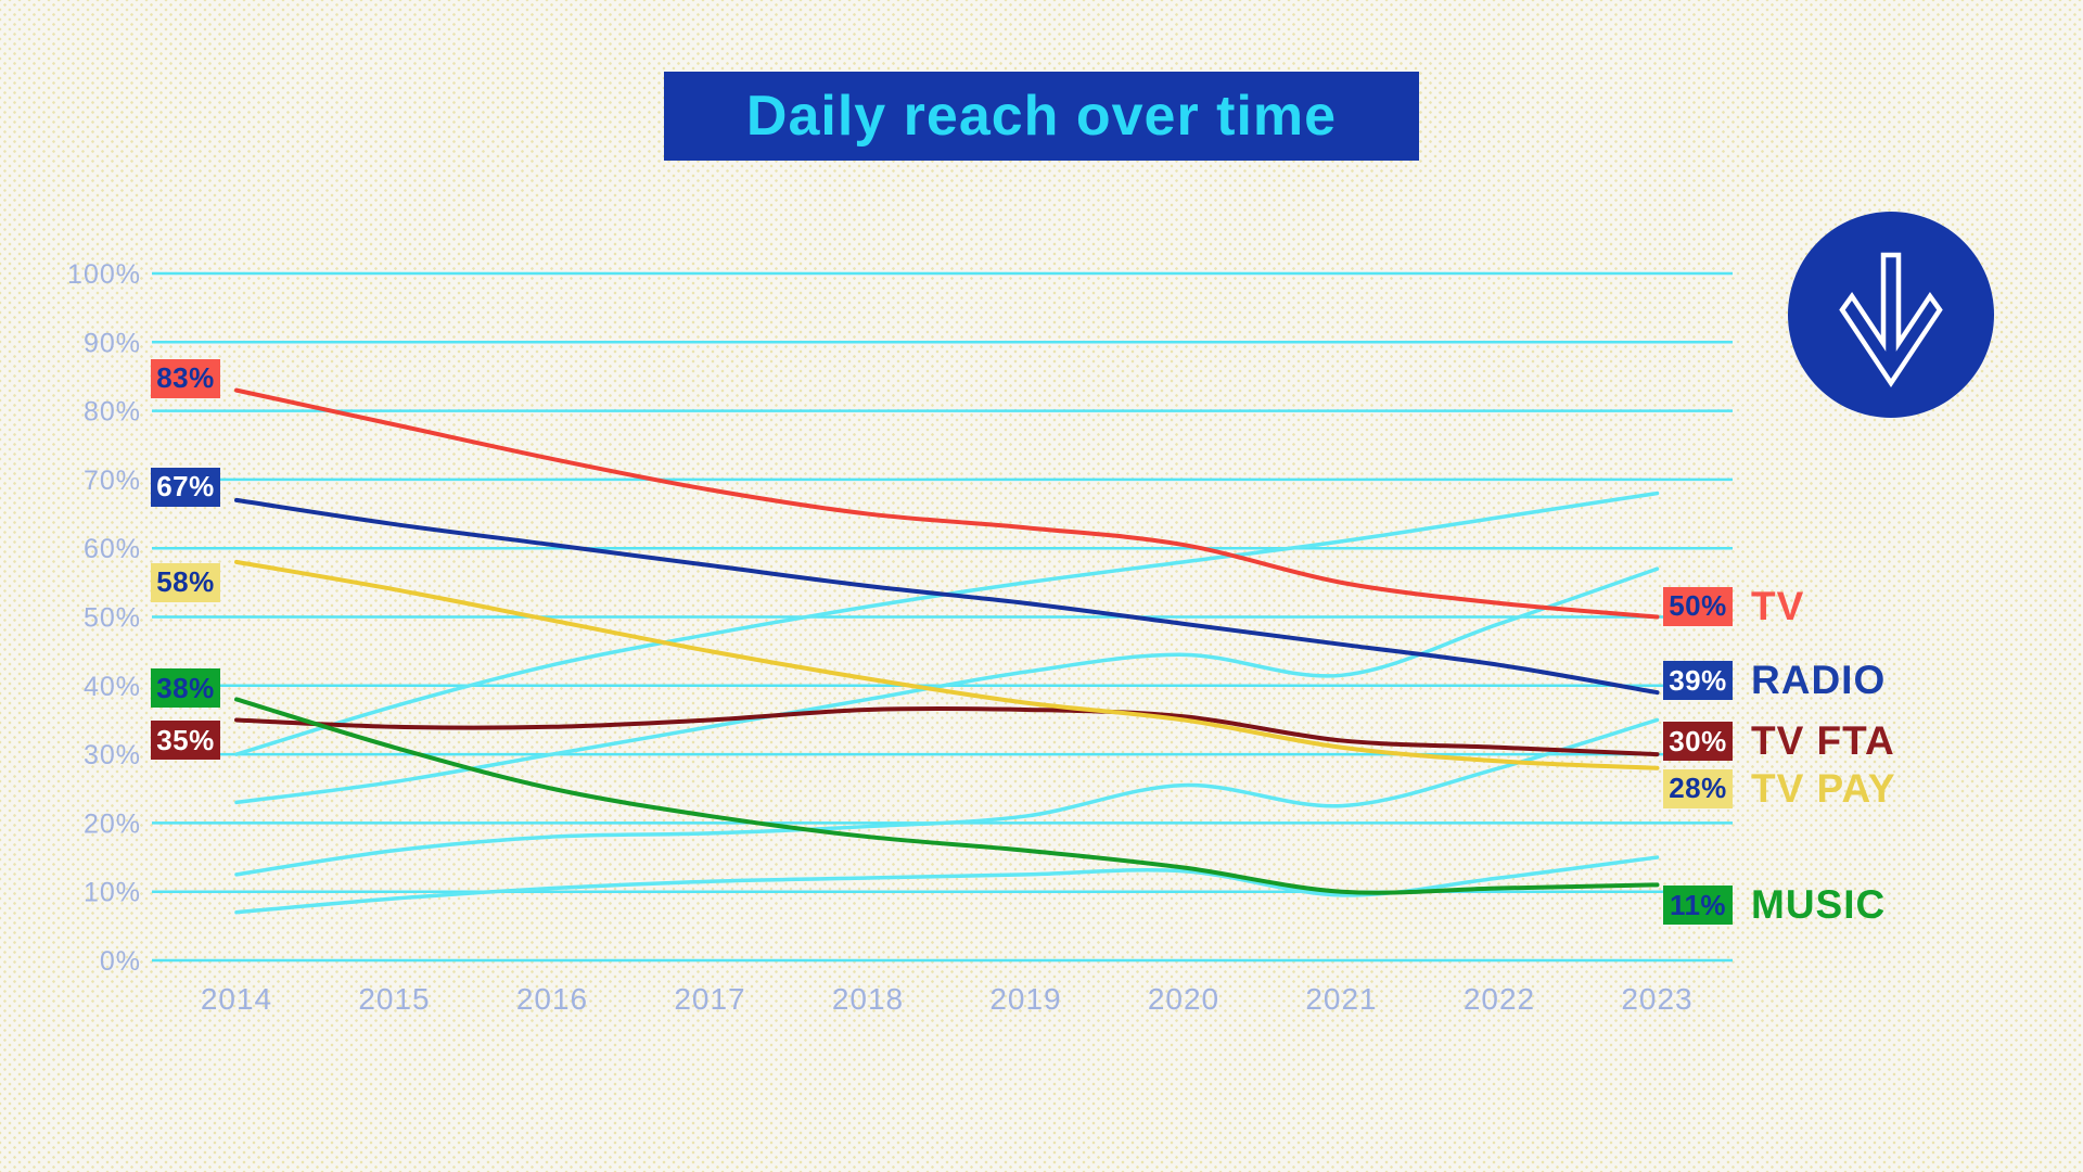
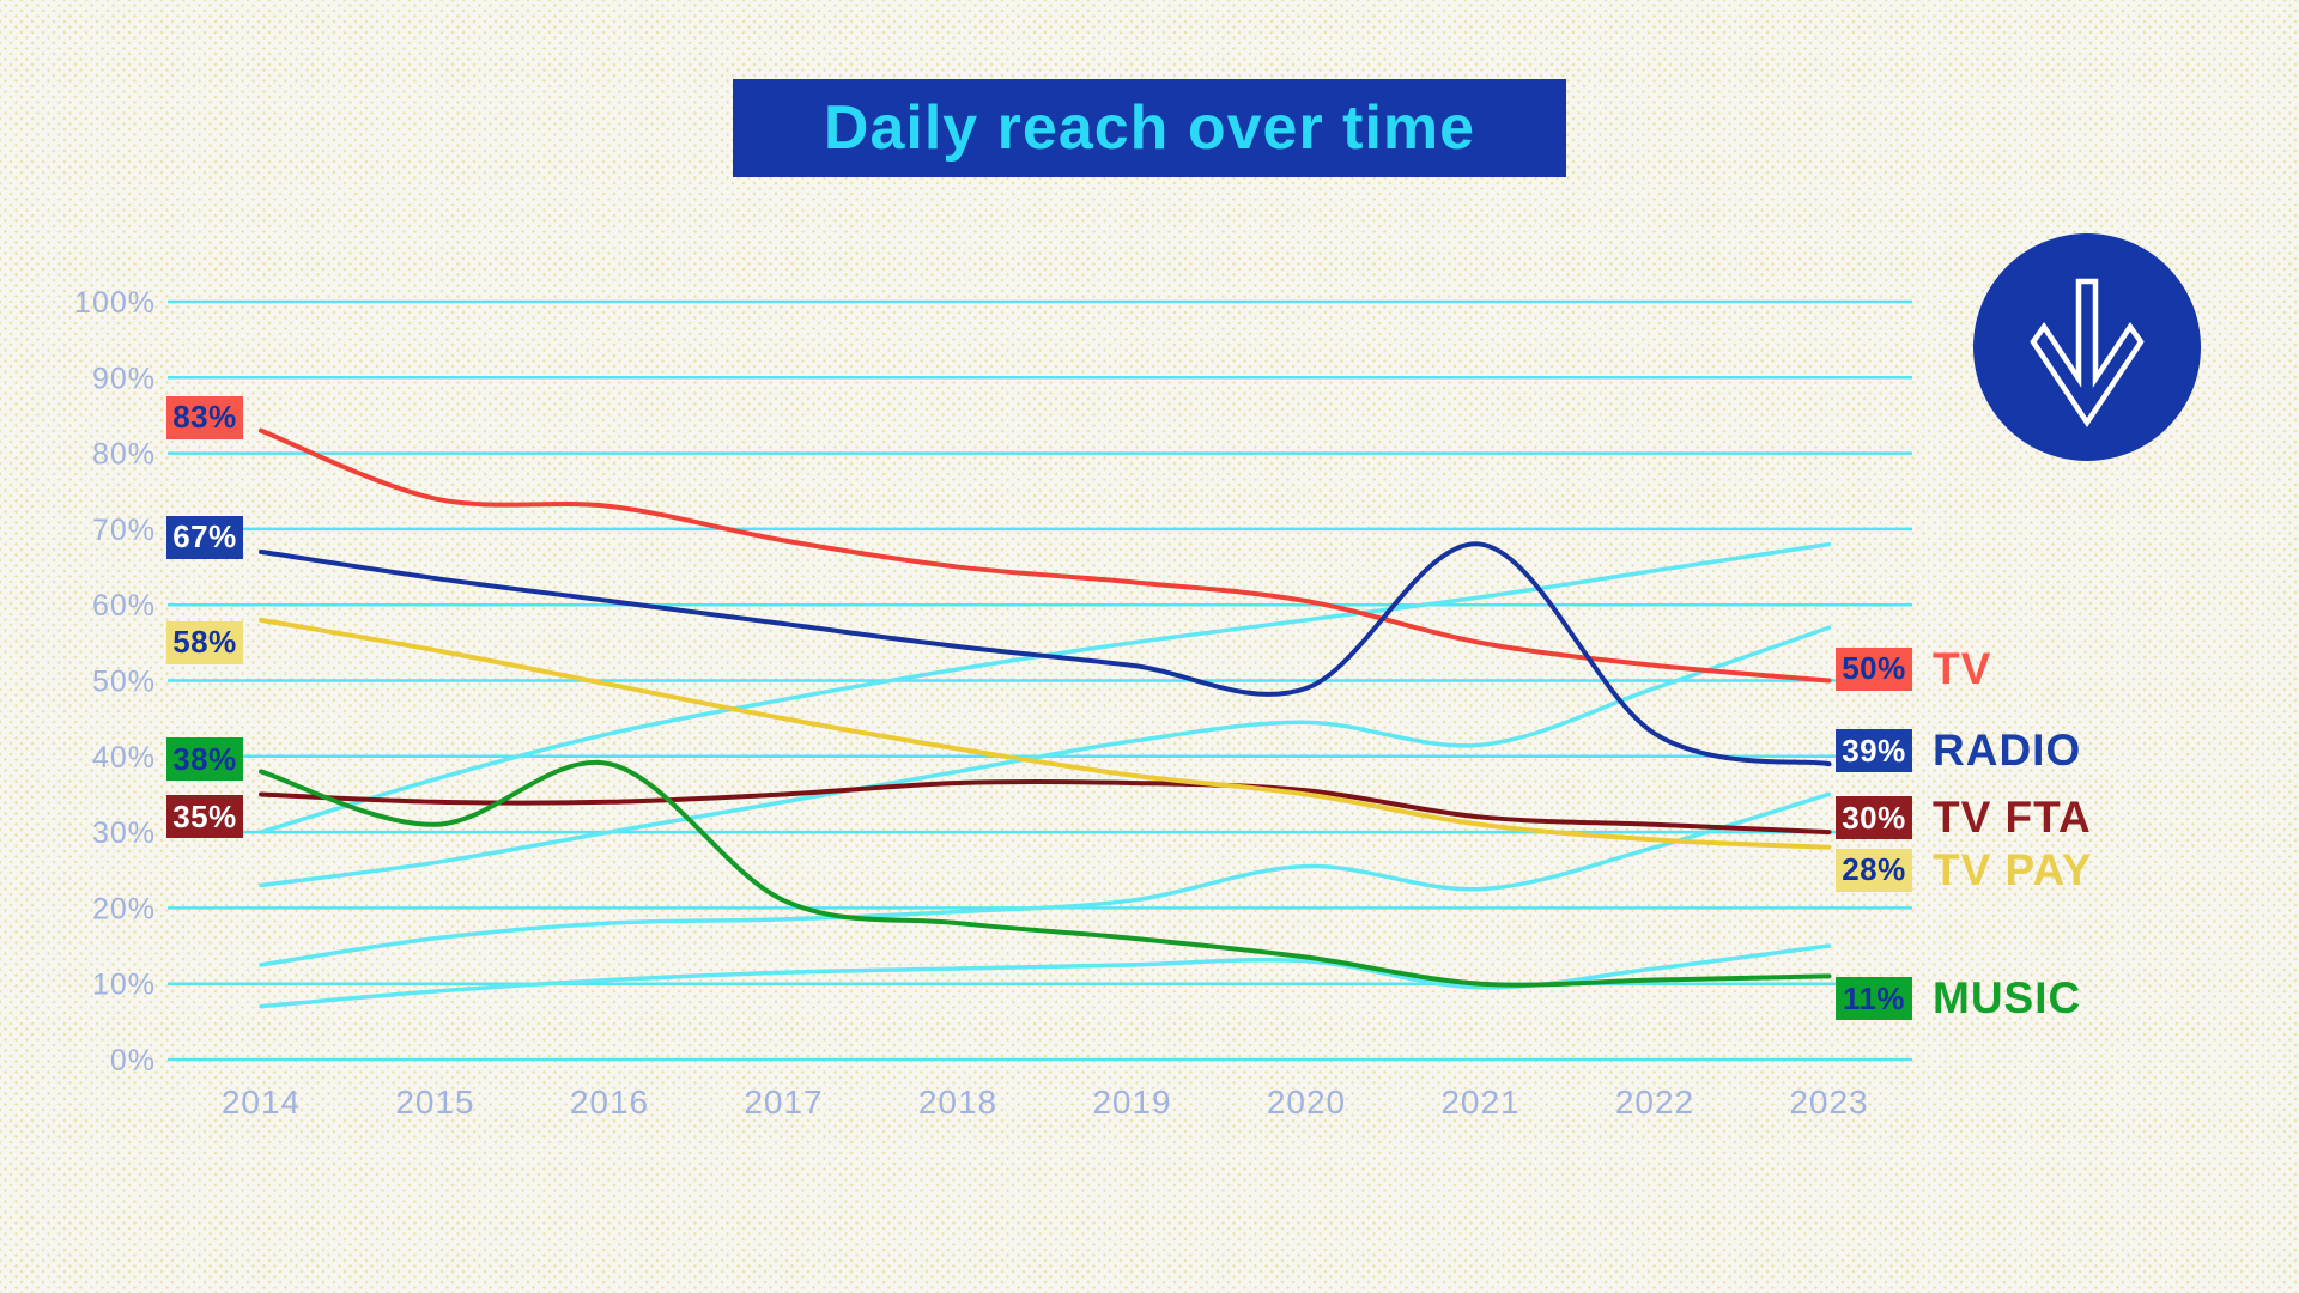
TV/2015: 78% -> 74%
MUSIC/2016: 25% -> 39%
RADIO/2021: 46% -> 68%
